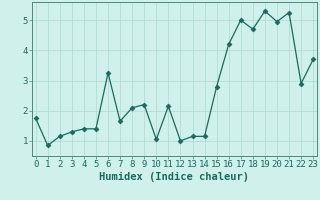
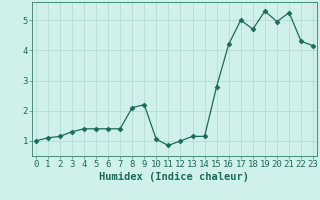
0: 1.75 -> 1.00
1: 0.85 -> 1.10
6: 3.25 -> 1.40
7: 1.65 -> 1.40
11: 2.15 -> 0.85
22: 2.90 -> 4.30
23: 3.70 -> 4.15
